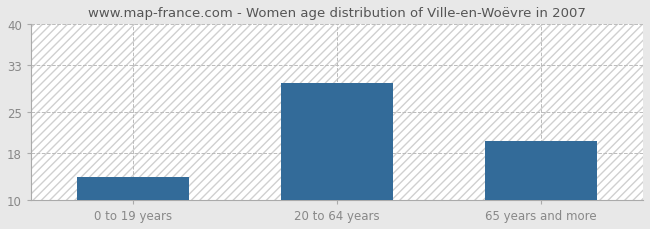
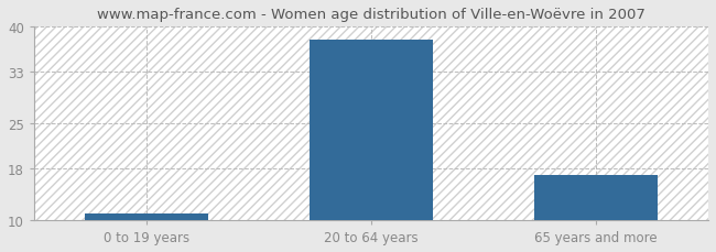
0 to 19 years: 14 -> 11
20 to 64 years: 30 -> 38
65 years and more: 20 -> 17
